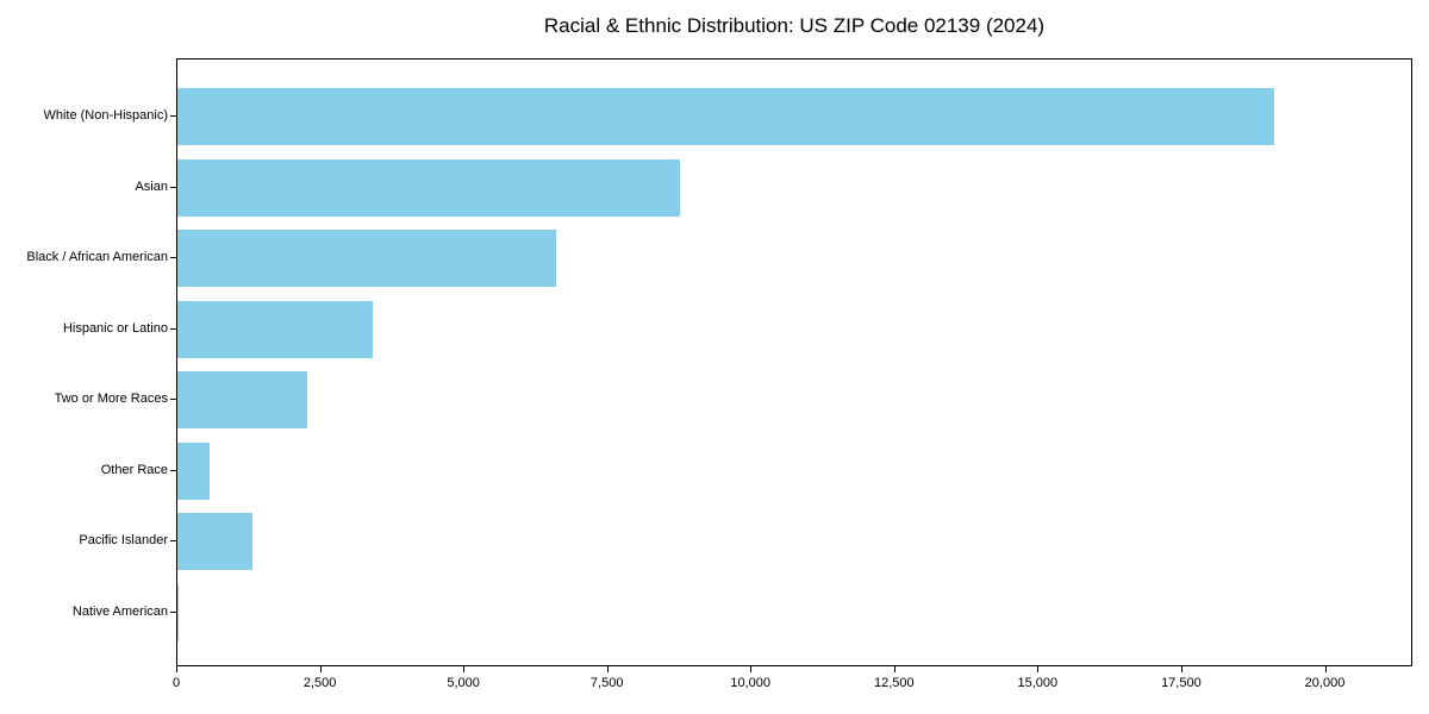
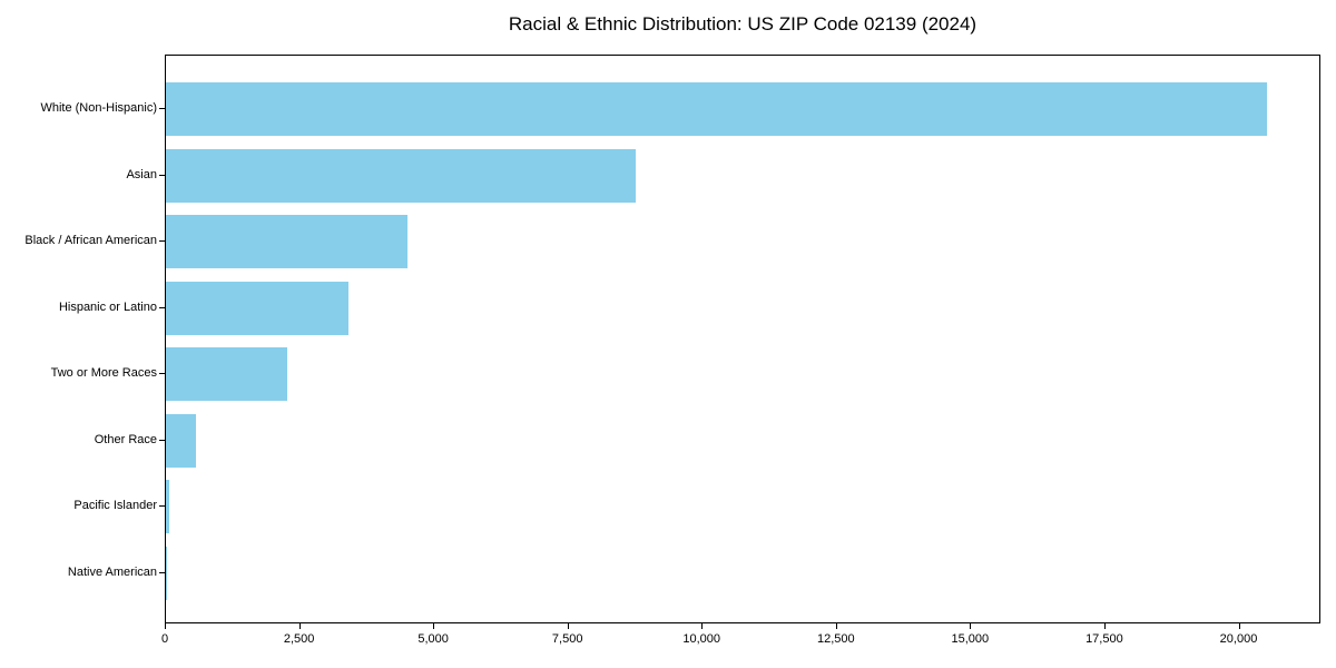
White (Non-Hispanic): 19100 -> 20500
Black / African American: 6600 -> 4500
Pacific Islander: 1300 -> 100
